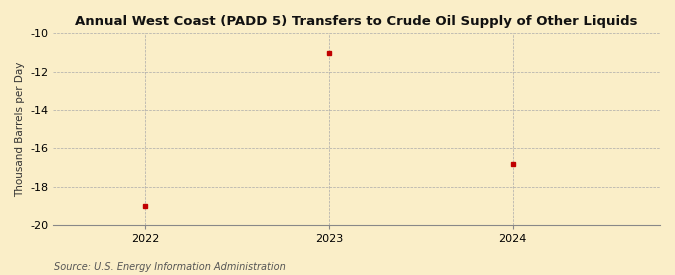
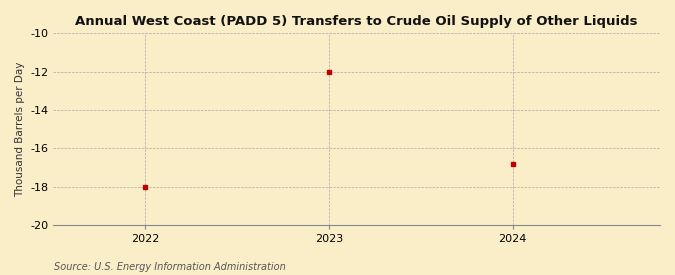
2022: -19.0 -> -18.0
2023: -11.0 -> -12.0
